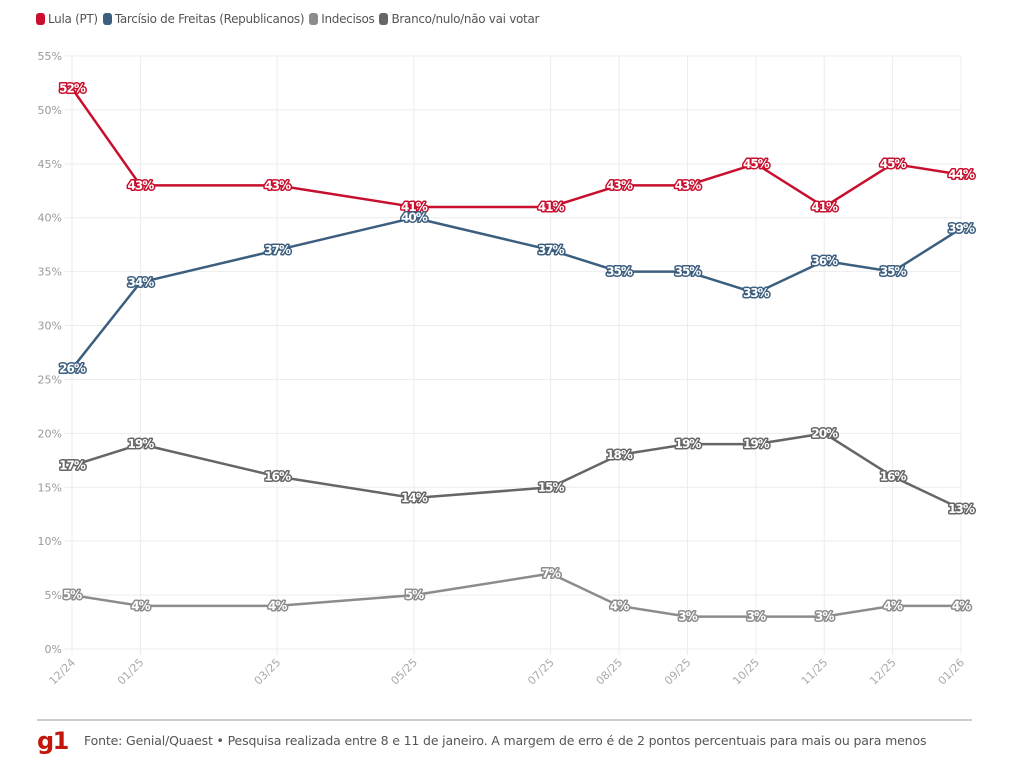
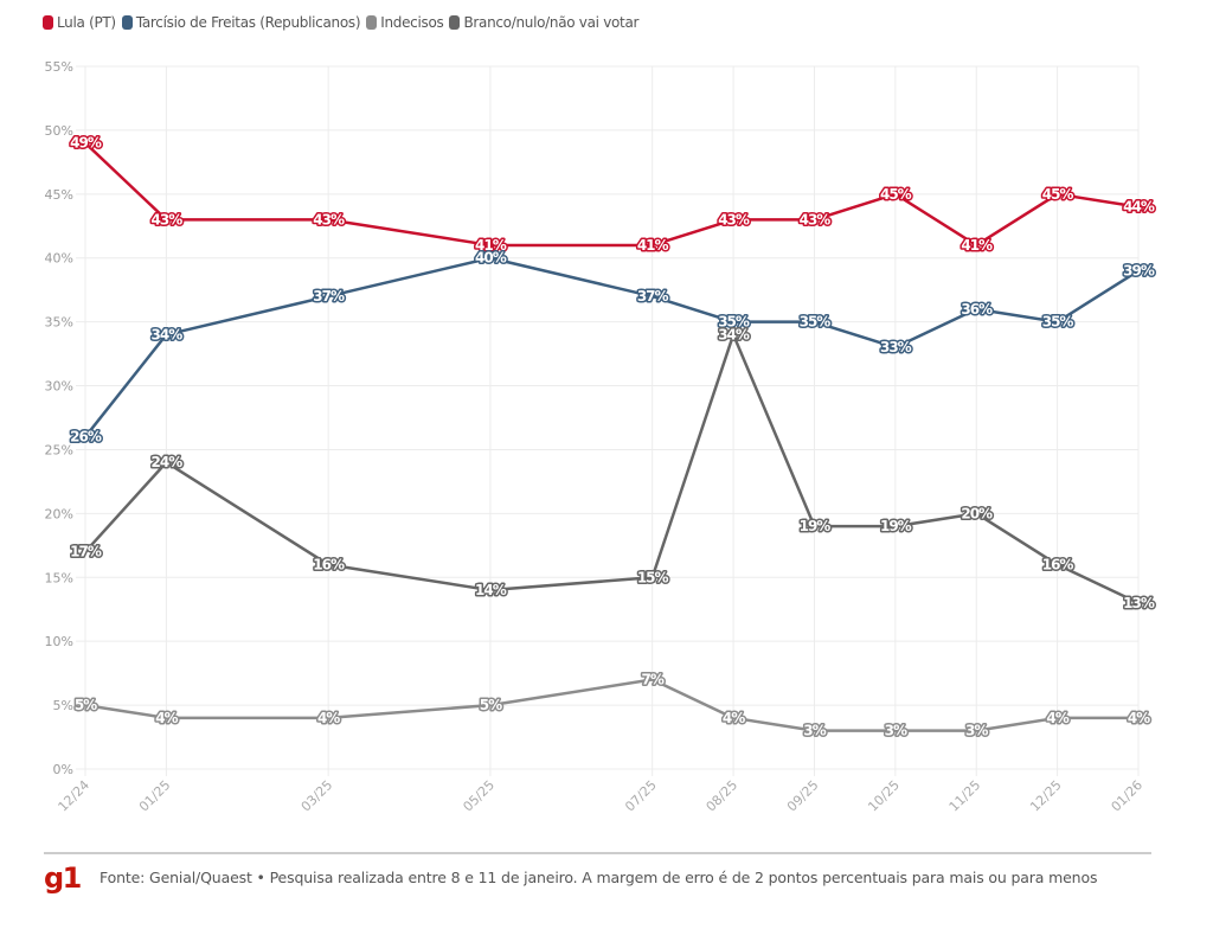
Lula (PT)/12/24: 52% -> 49%
Branco/nulo/não vai votar/01/25: 19% -> 24%
Branco/nulo/não vai votar/08/25: 18% -> 34%
